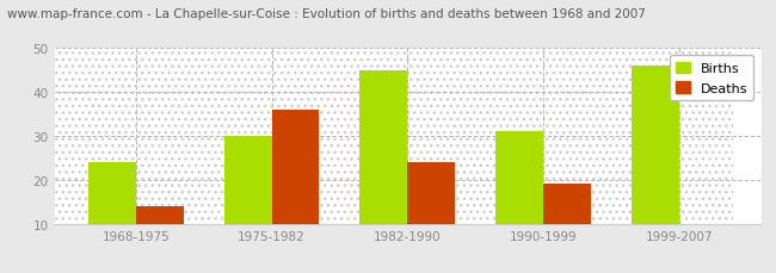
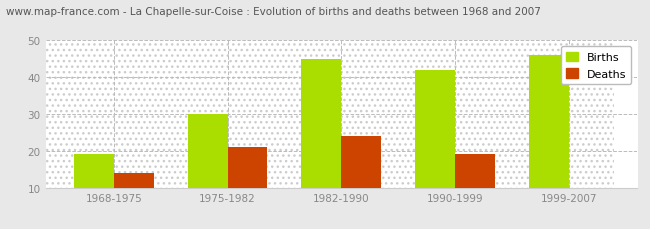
Births/1968-1975: 24 -> 19
Deaths/1975-1982: 36 -> 21
Births/1990-1999: 31 -> 42
